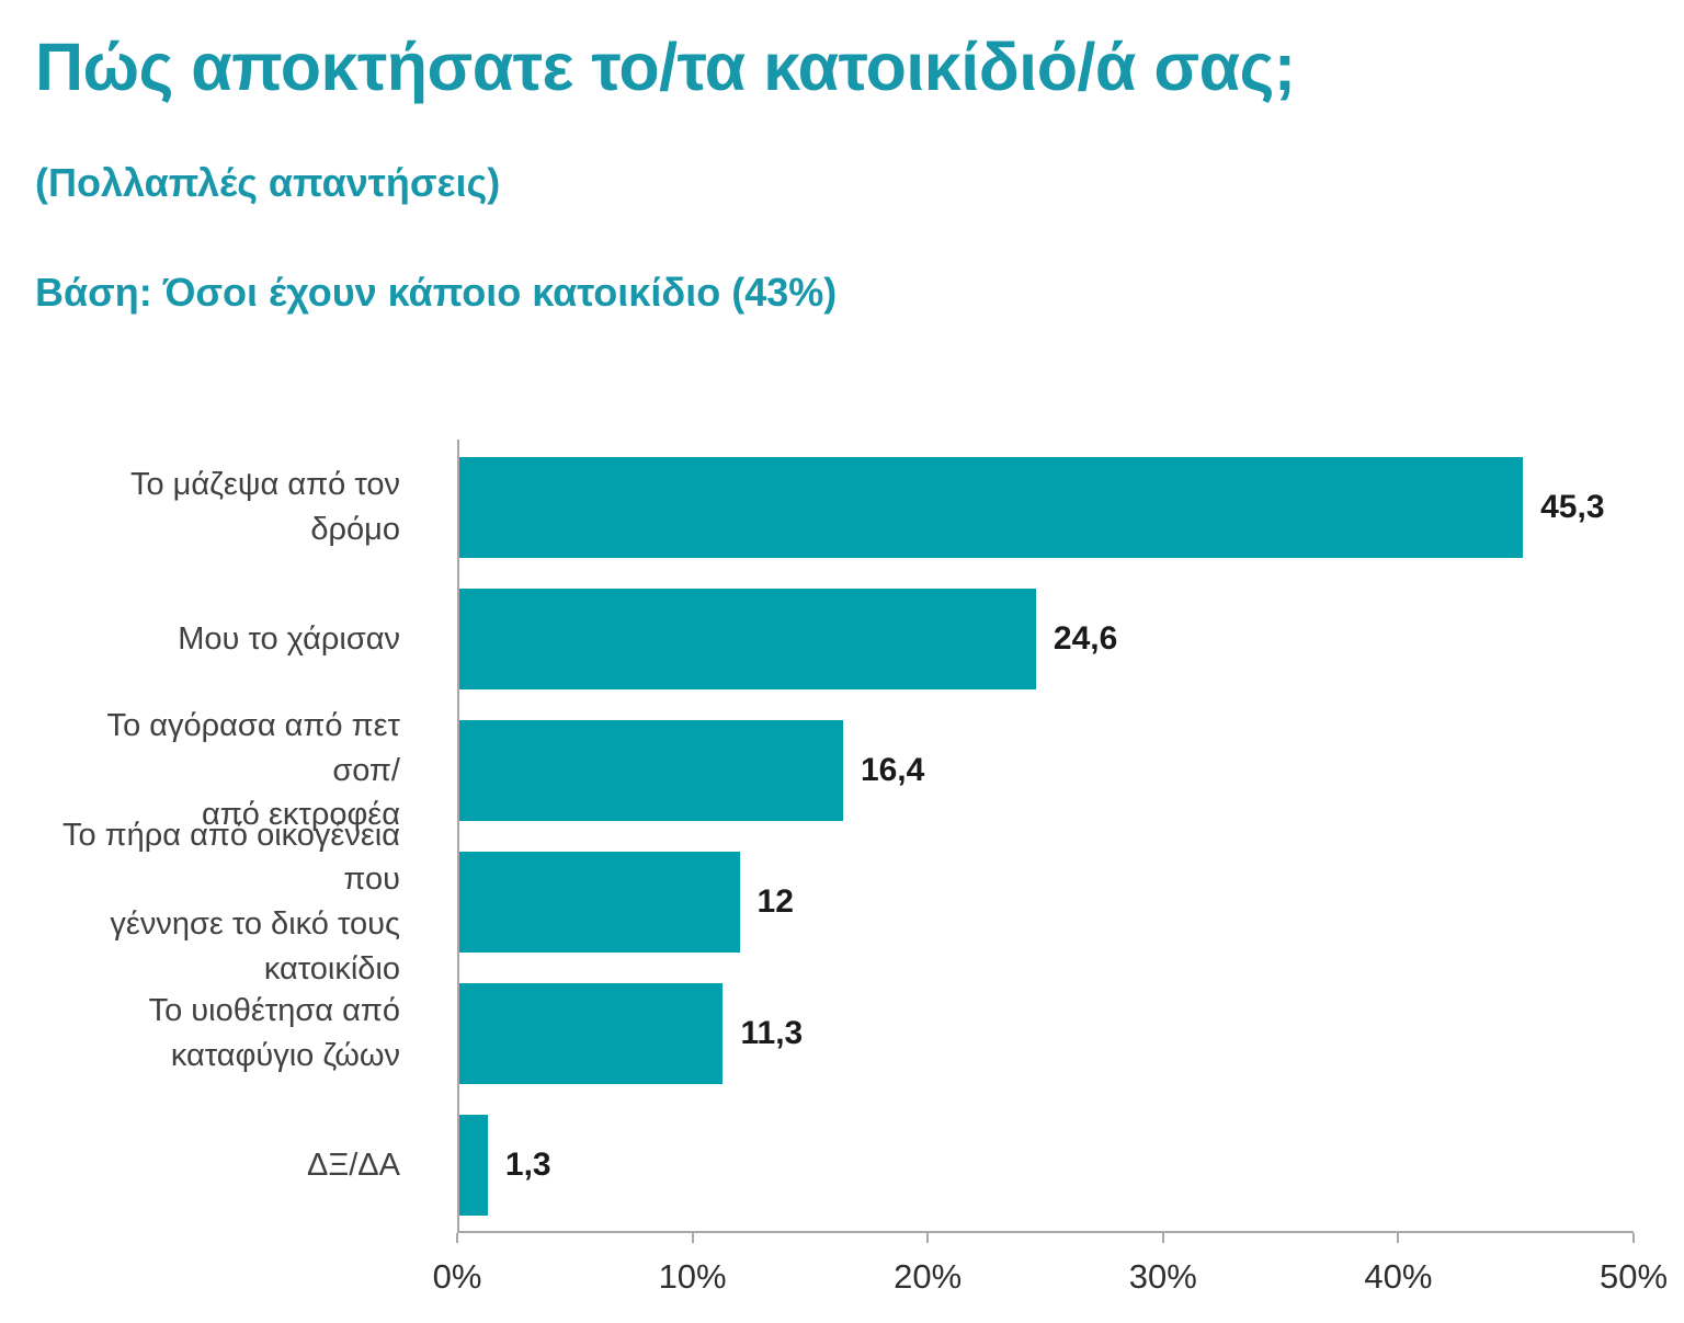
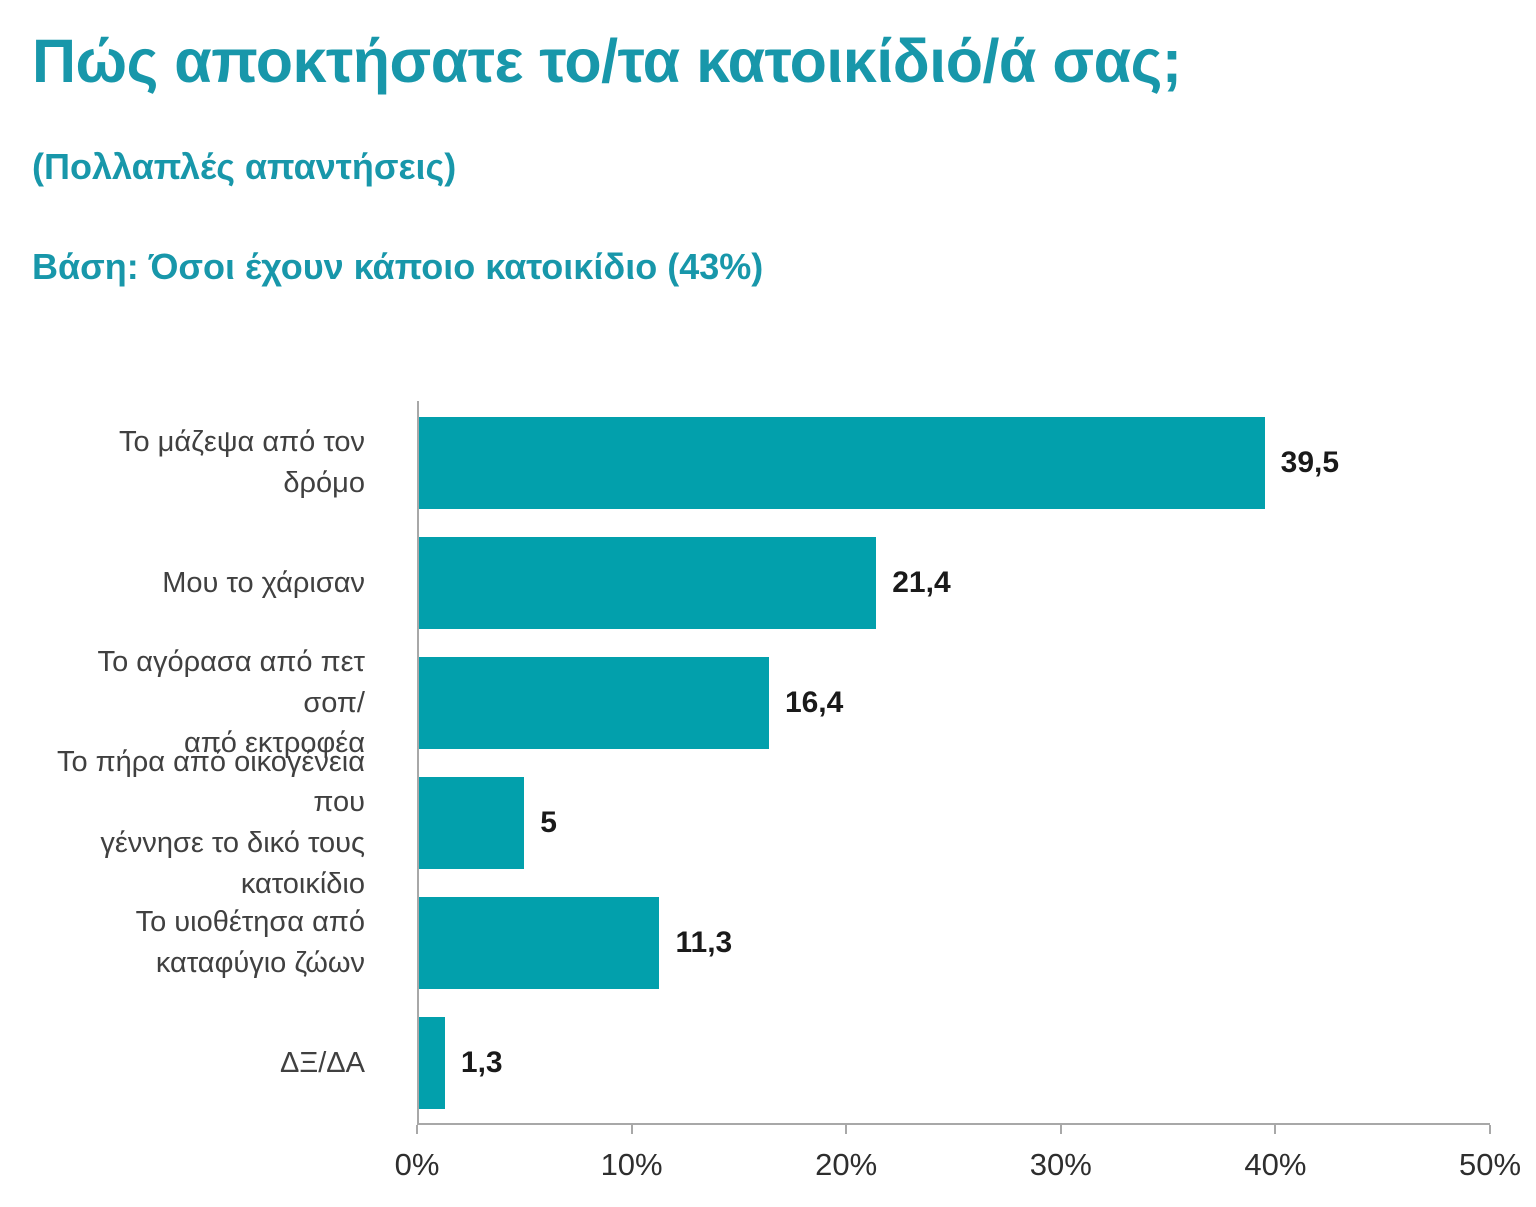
Το μάζεψα από τον δρόμο: 45,3 -> 39,5
Μου το χάρισαν: 24,6 -> 21,4
Το πήρα από οικογένεια που γέννησε το δικό τους κατοικίδιο: 12 -> 5
